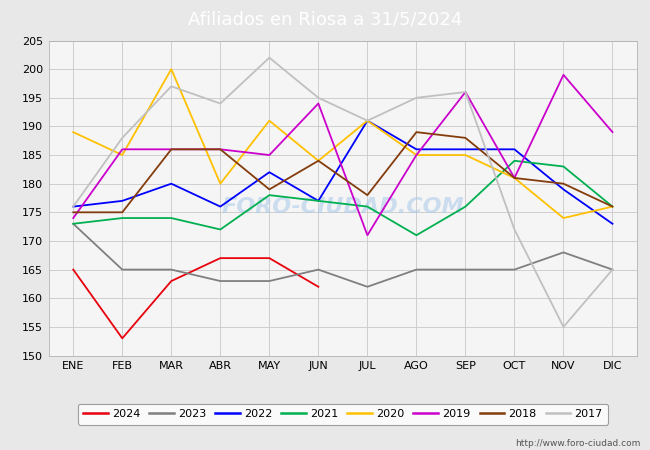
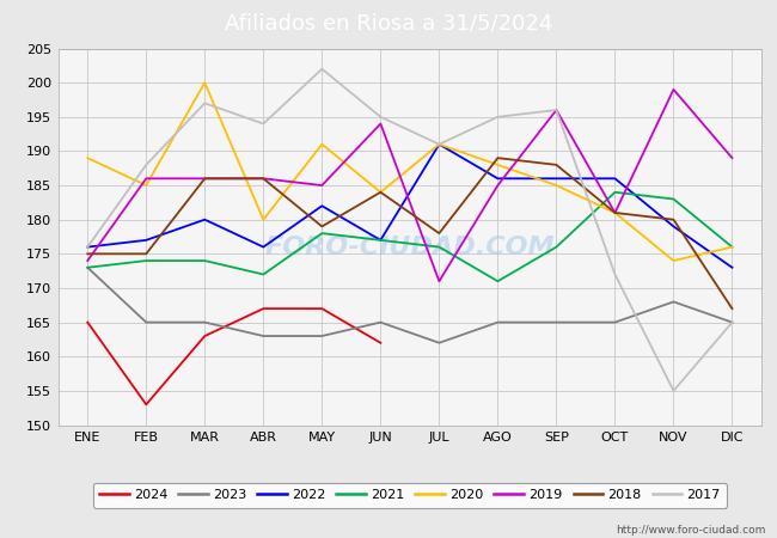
2020/AGO: 185 -> 188
2018/DIC: 176 -> 167
